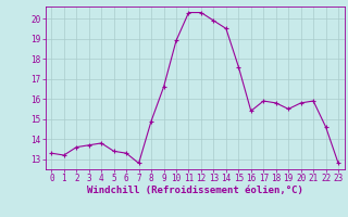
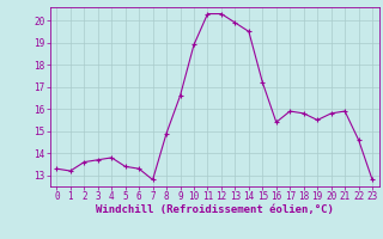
15: 17.6 -> 17.2
